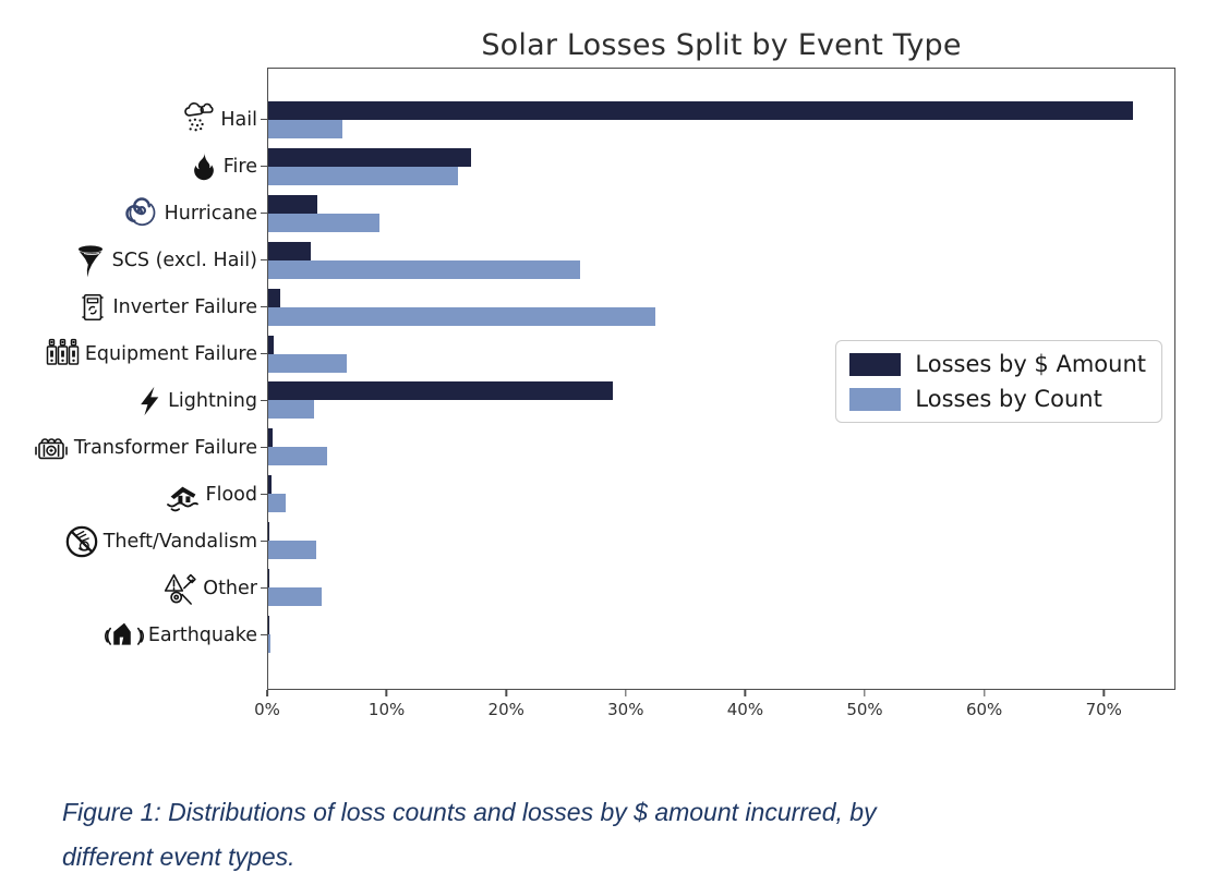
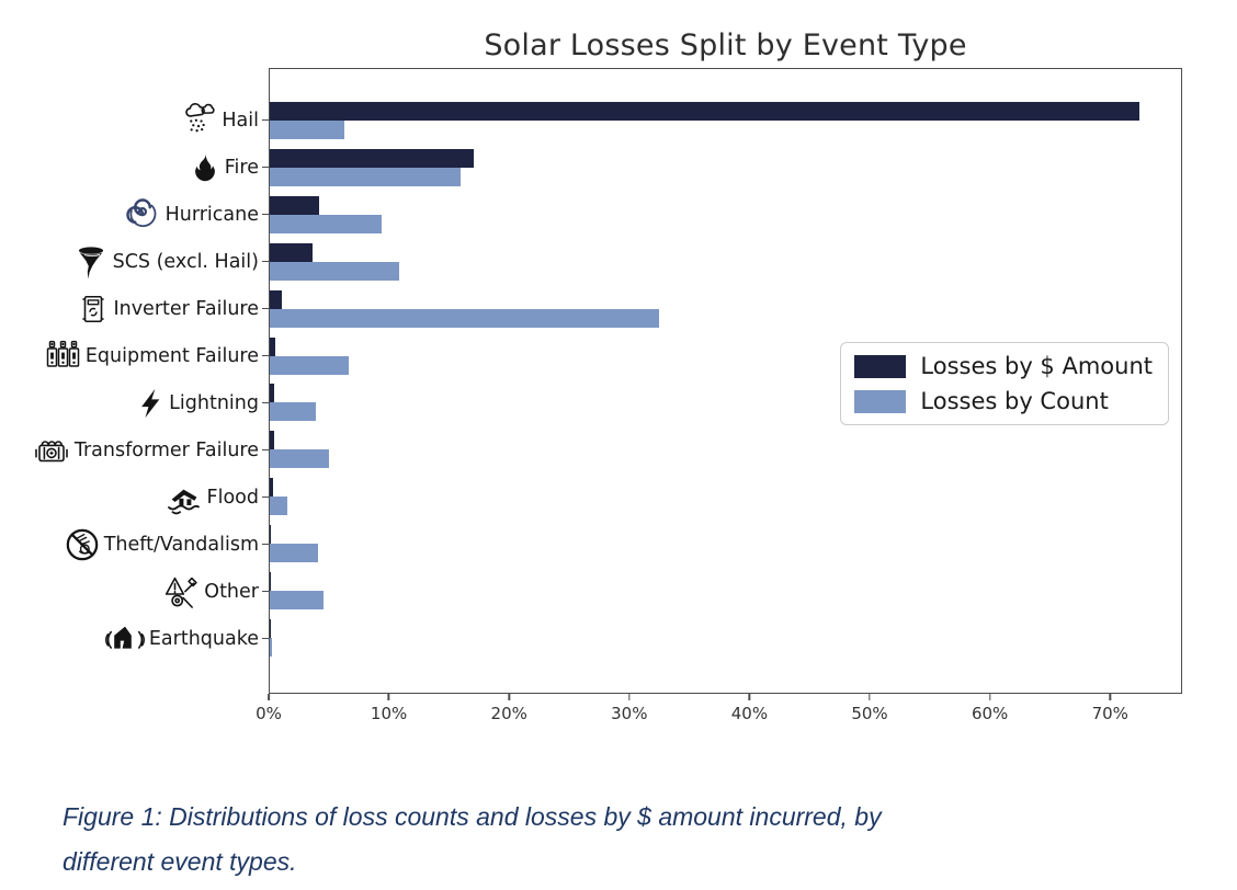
Losses by Count/SCS (excl. Hail): 26.2% -> 10.8%
Losses by $ Amount/Lightning: 28.9% -> 0.4%
